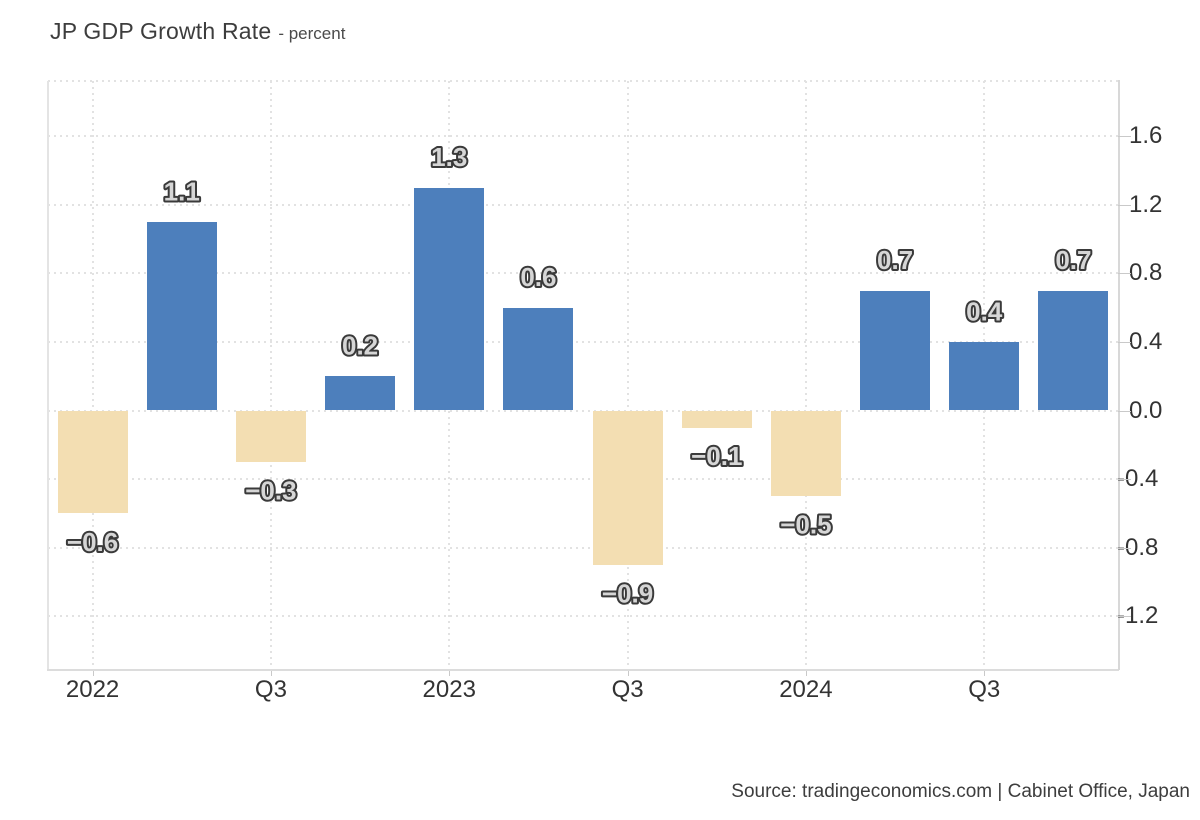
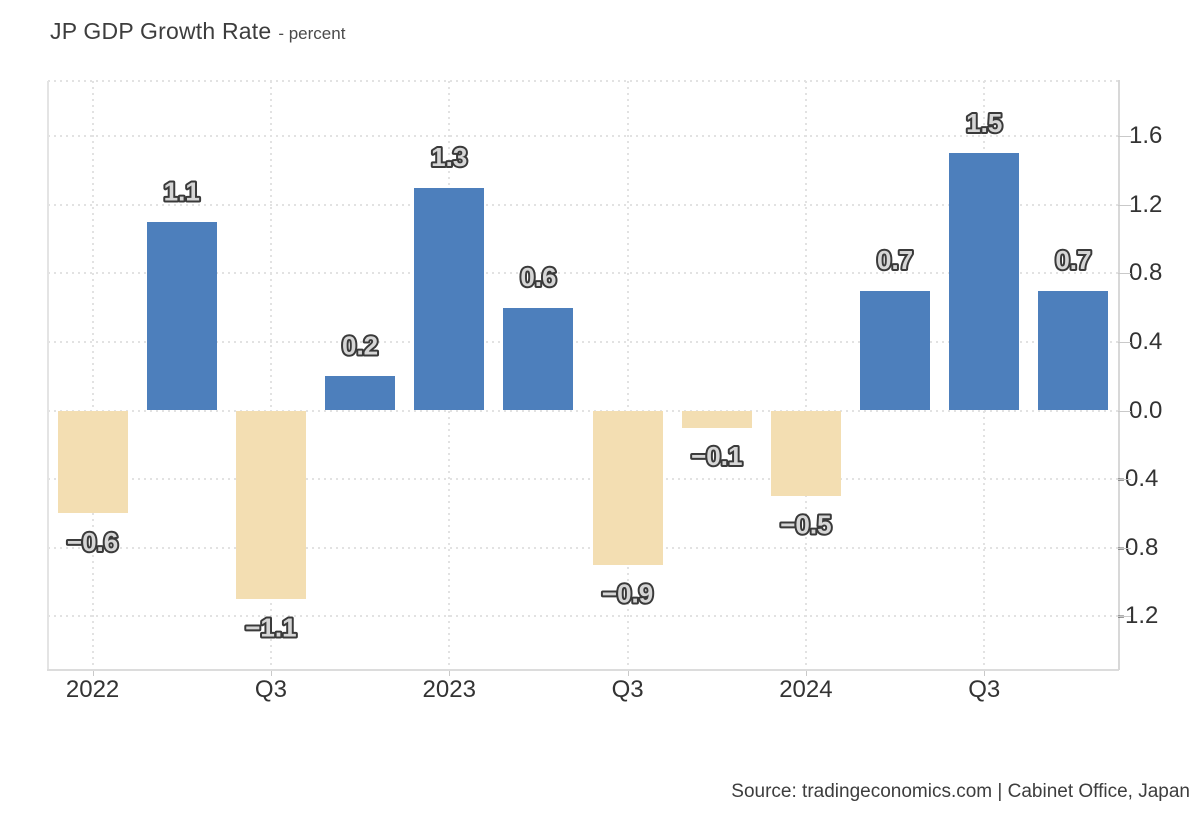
2022 Q3: −0.3 -> −1.1
2024 Q3: 0.4 -> 1.5
